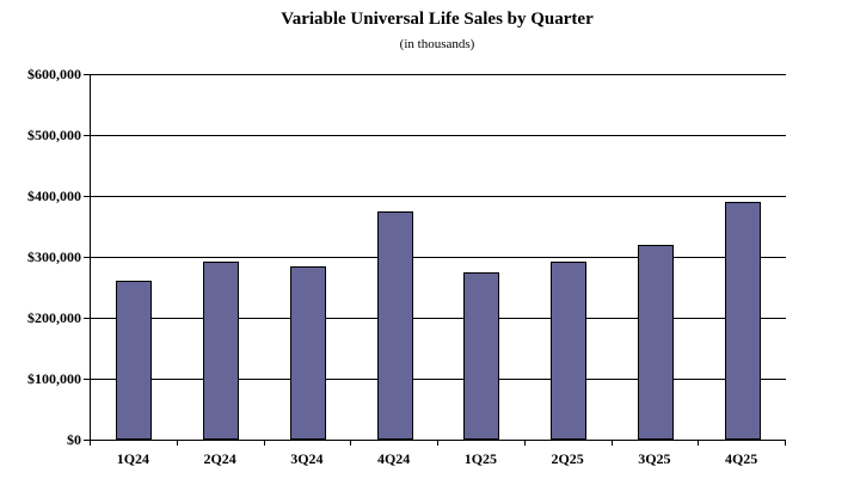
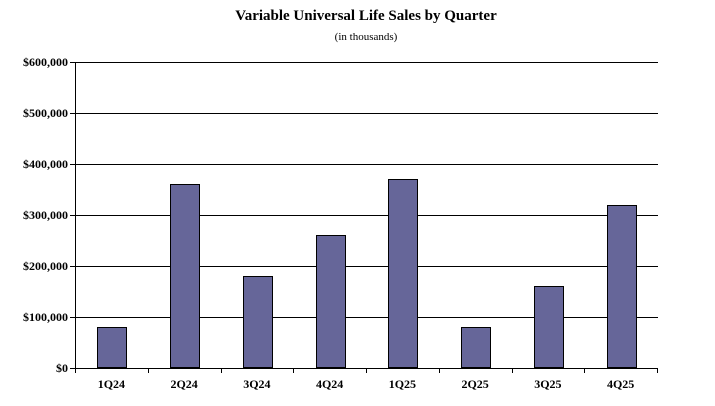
1Q24: $260000 -> $80000
2Q24: $290000 -> $360000
3Q24: $280000 -> $180000
4Q24: $380000 -> $260000
1Q25: $270000 -> $370000
2Q25: $290000 -> $80000
3Q25: $320000 -> $160000
4Q25: $390000 -> $320000
